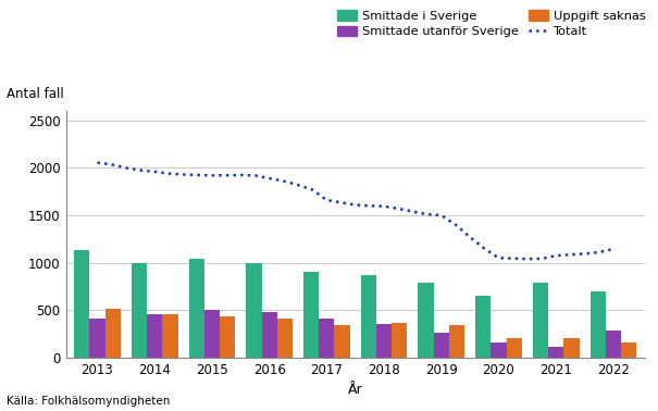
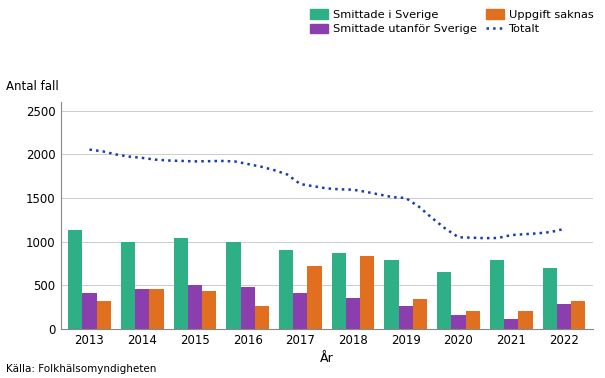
Uppgift saknas/2013: 510 -> 320
Uppgift saknas/2016: 420 -> 260
Uppgift saknas/2017: 340 -> 720
Uppgift saknas/2018: 370 -> 840
Uppgift saknas/2022: 160 -> 320
